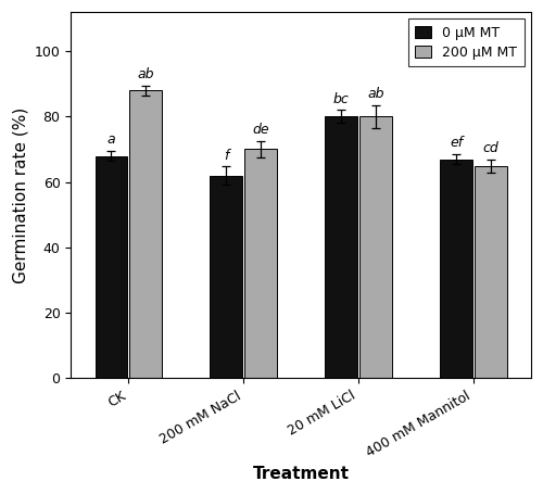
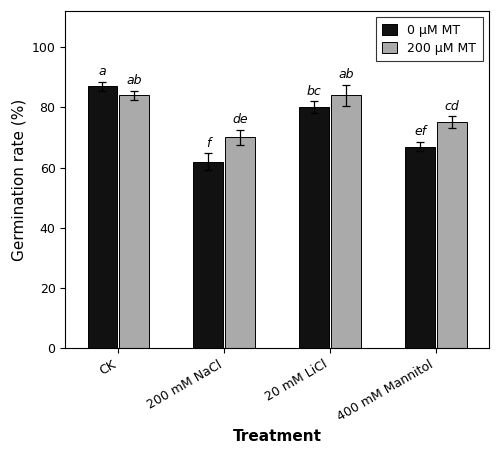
0 μM MT/CK: 68 -> 87
200 μM MT/CK: 88 -> 84
200 μM MT/20 mM LiCl: 80 -> 84
200 μM MT/400 mM Mannitol: 65 -> 75
